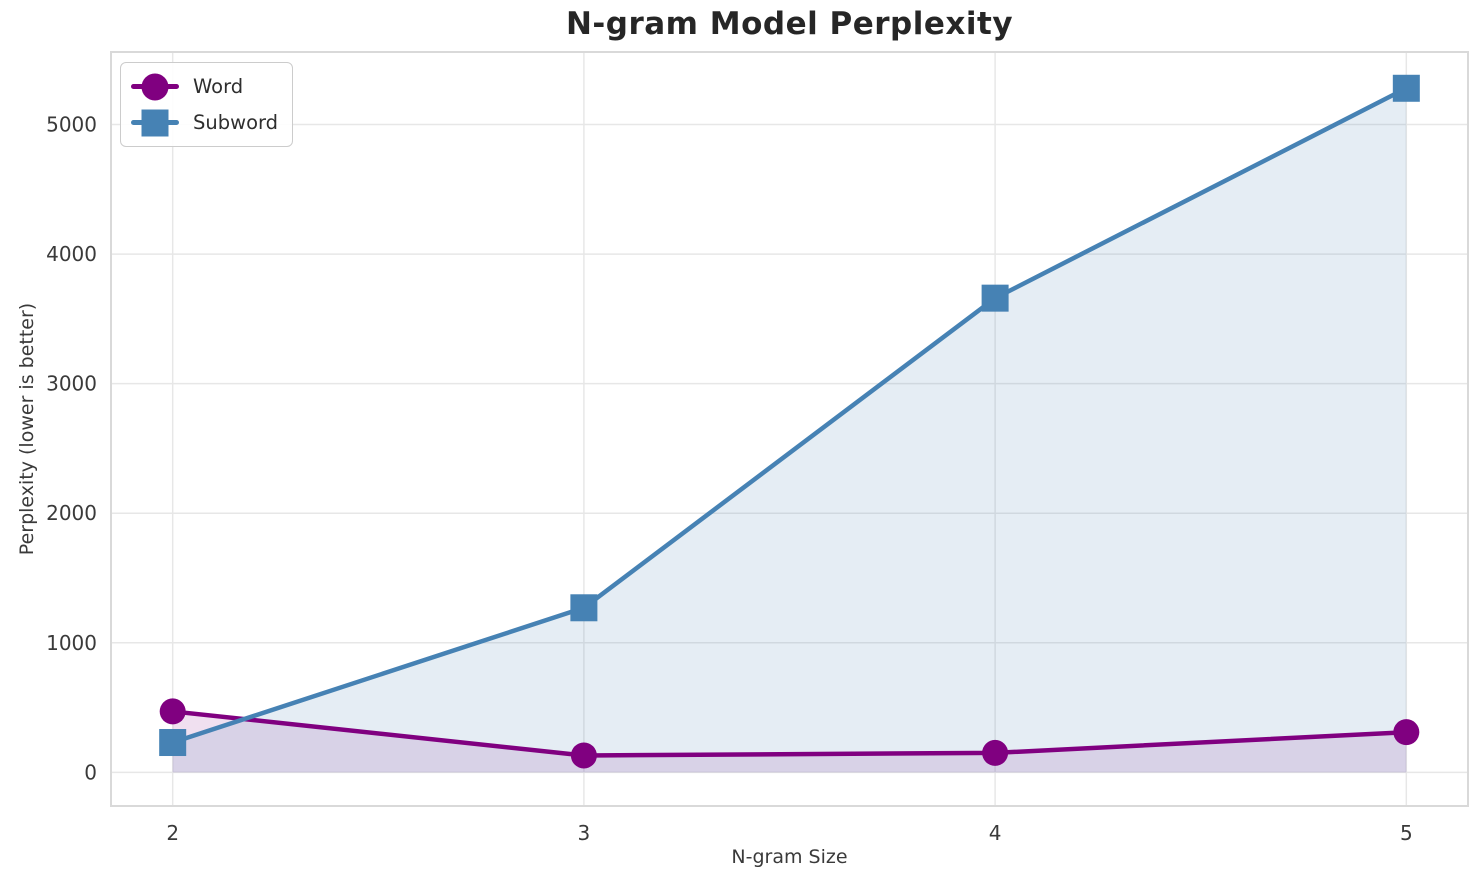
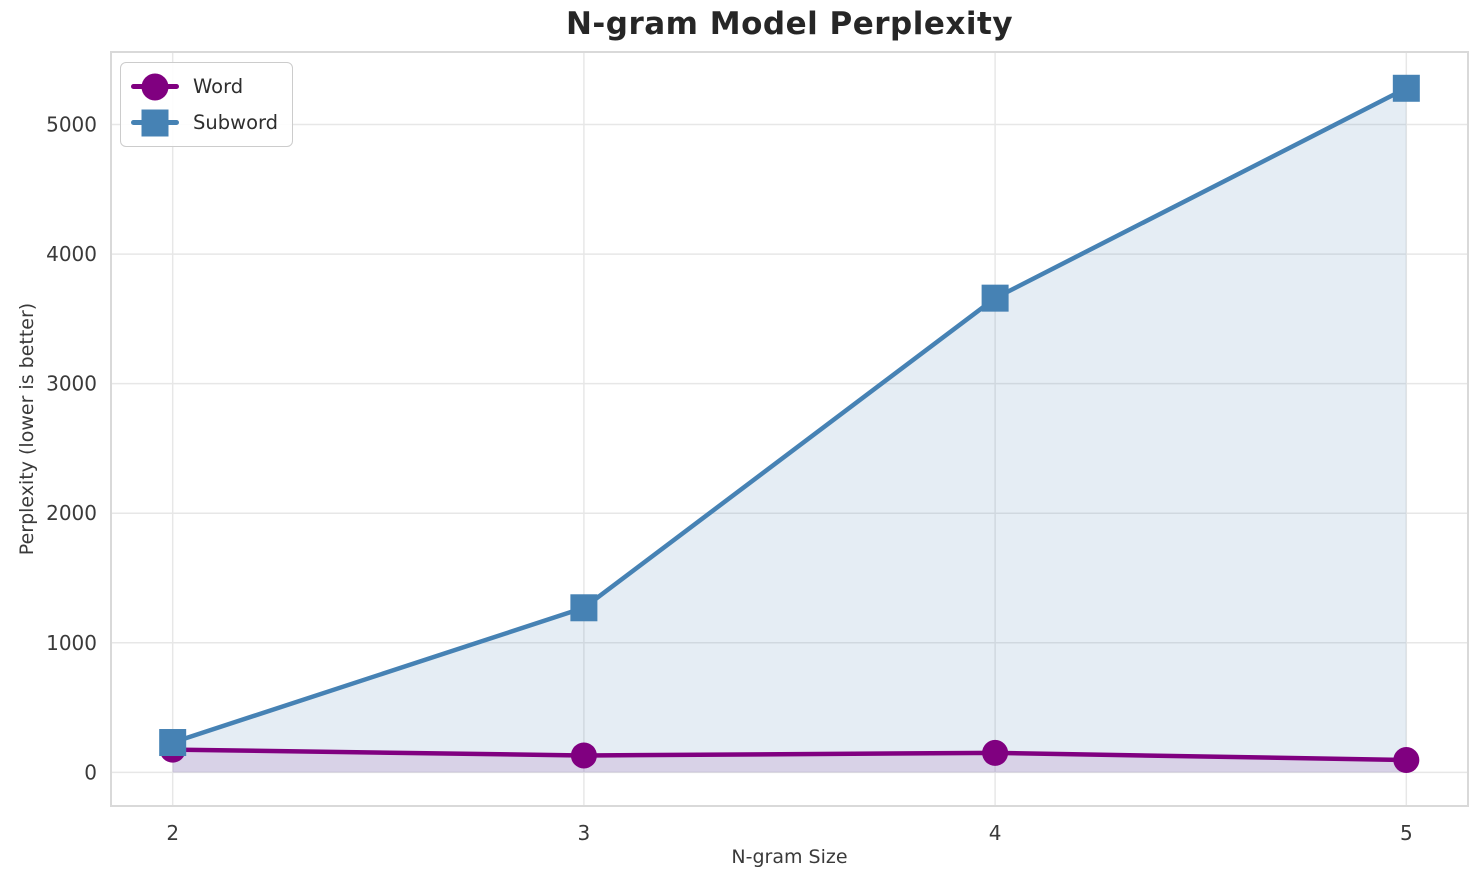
Word/2: 470 -> 180
Word/5: 310 -> 100
